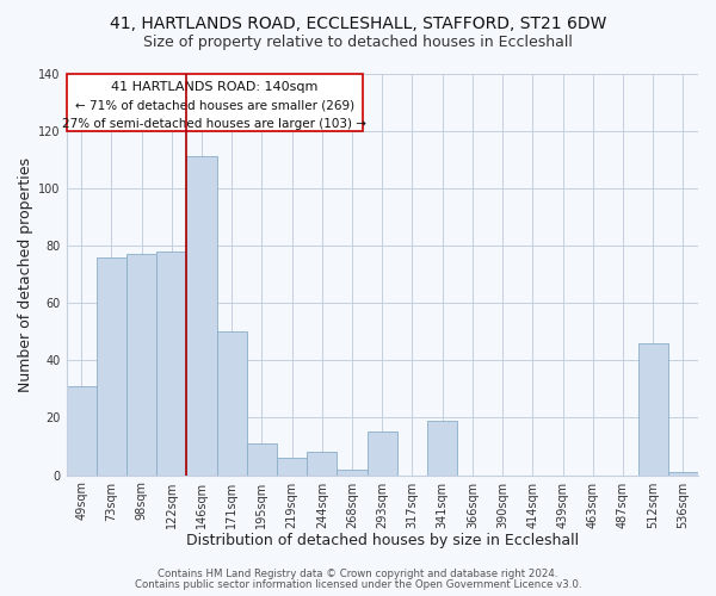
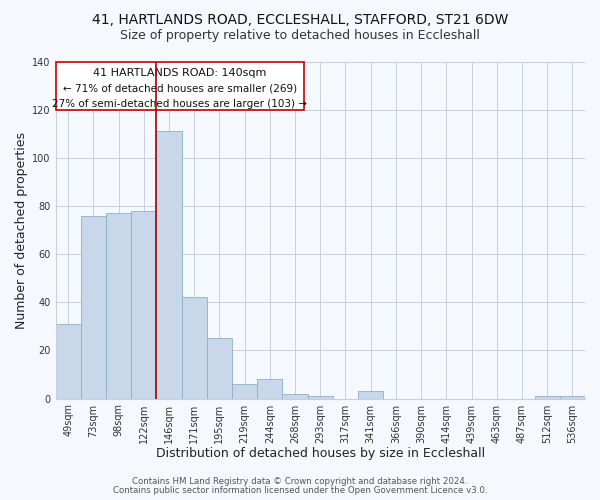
171sqm: 50 -> 42
195sqm: 11 -> 25
293sqm: 15 -> 1
341sqm: 19 -> 3
512sqm: 46 -> 1
